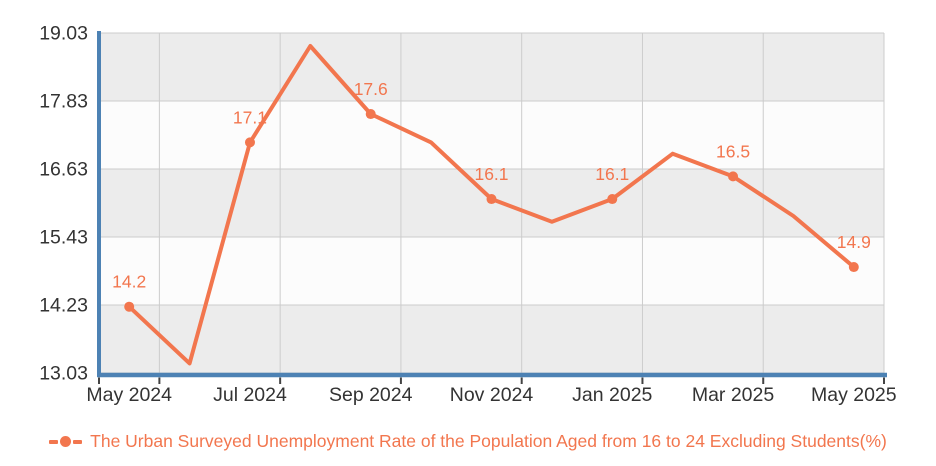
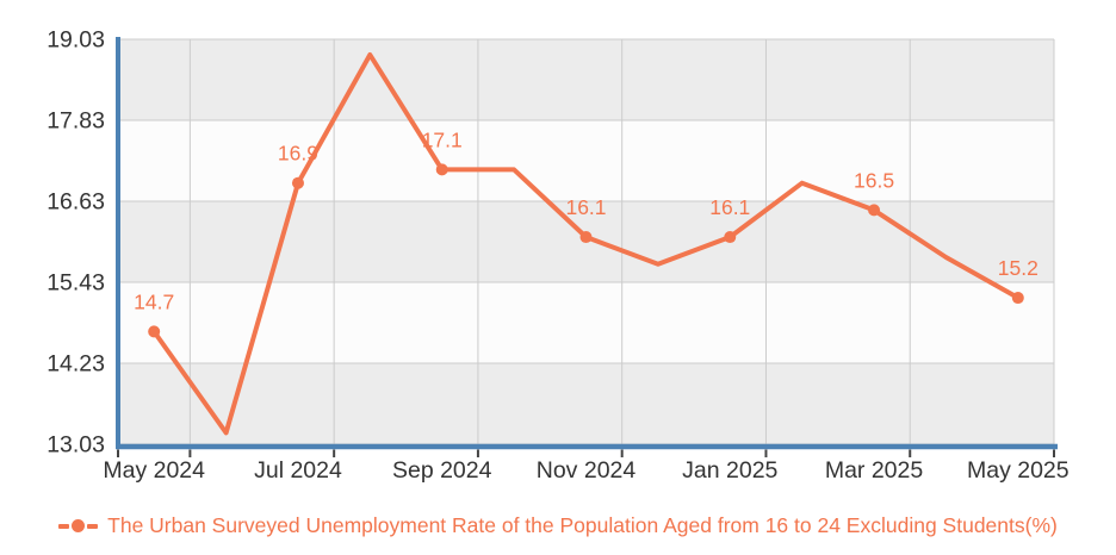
May 2024: 14.2 -> 14.7
Jul 2024: 17.1 -> 16.9
Sep 2024: 17.6 -> 17.1
May 2025: 14.9 -> 15.2
